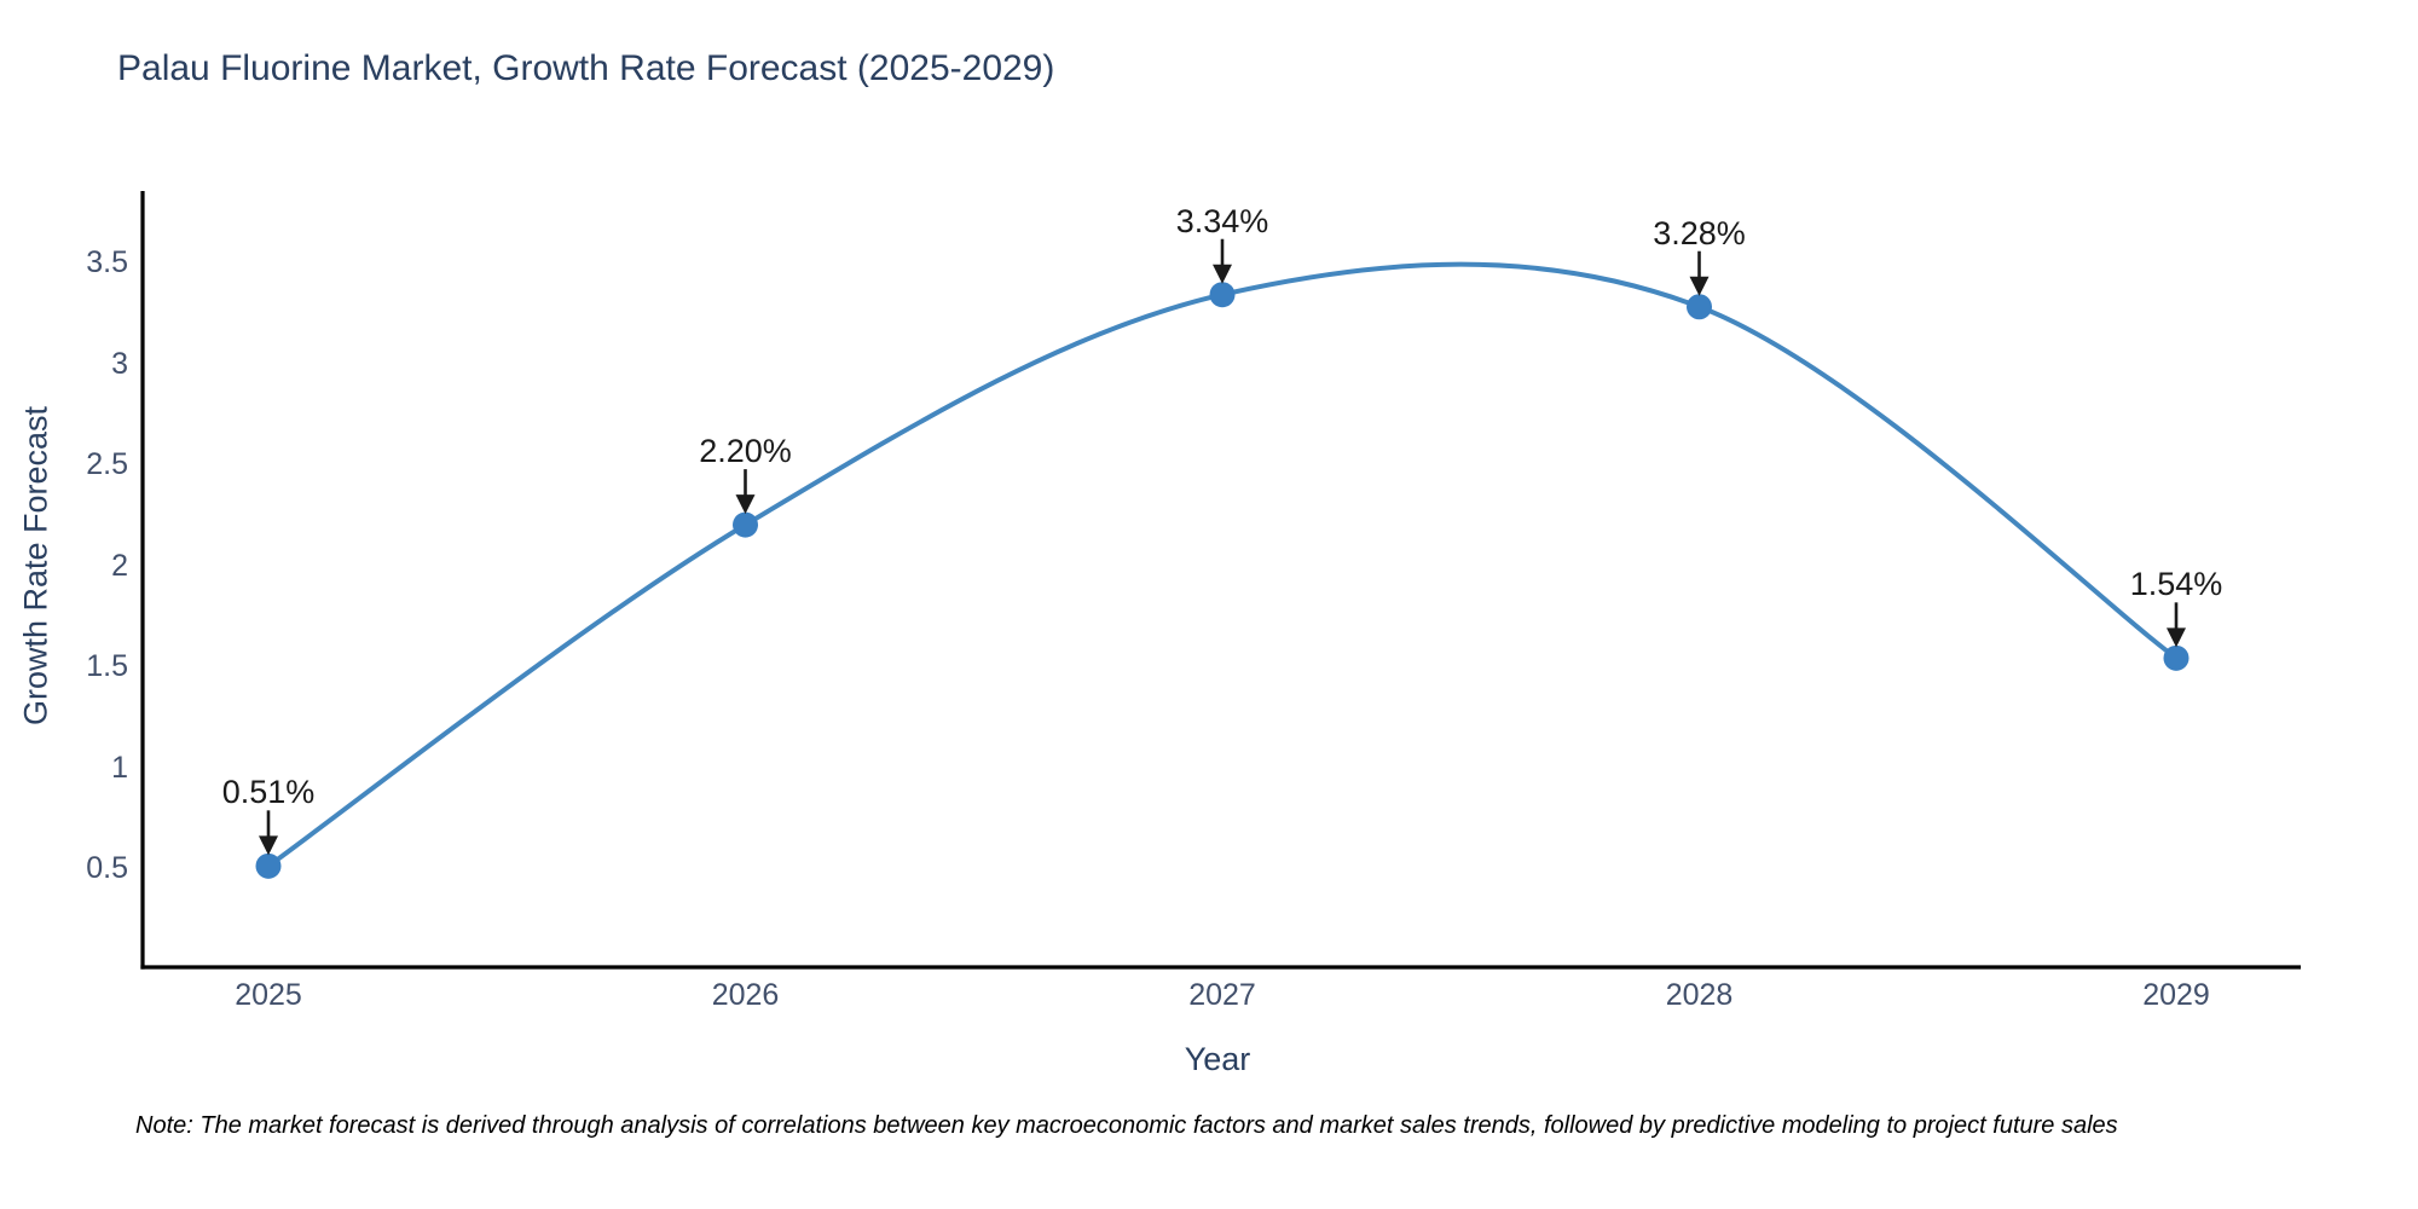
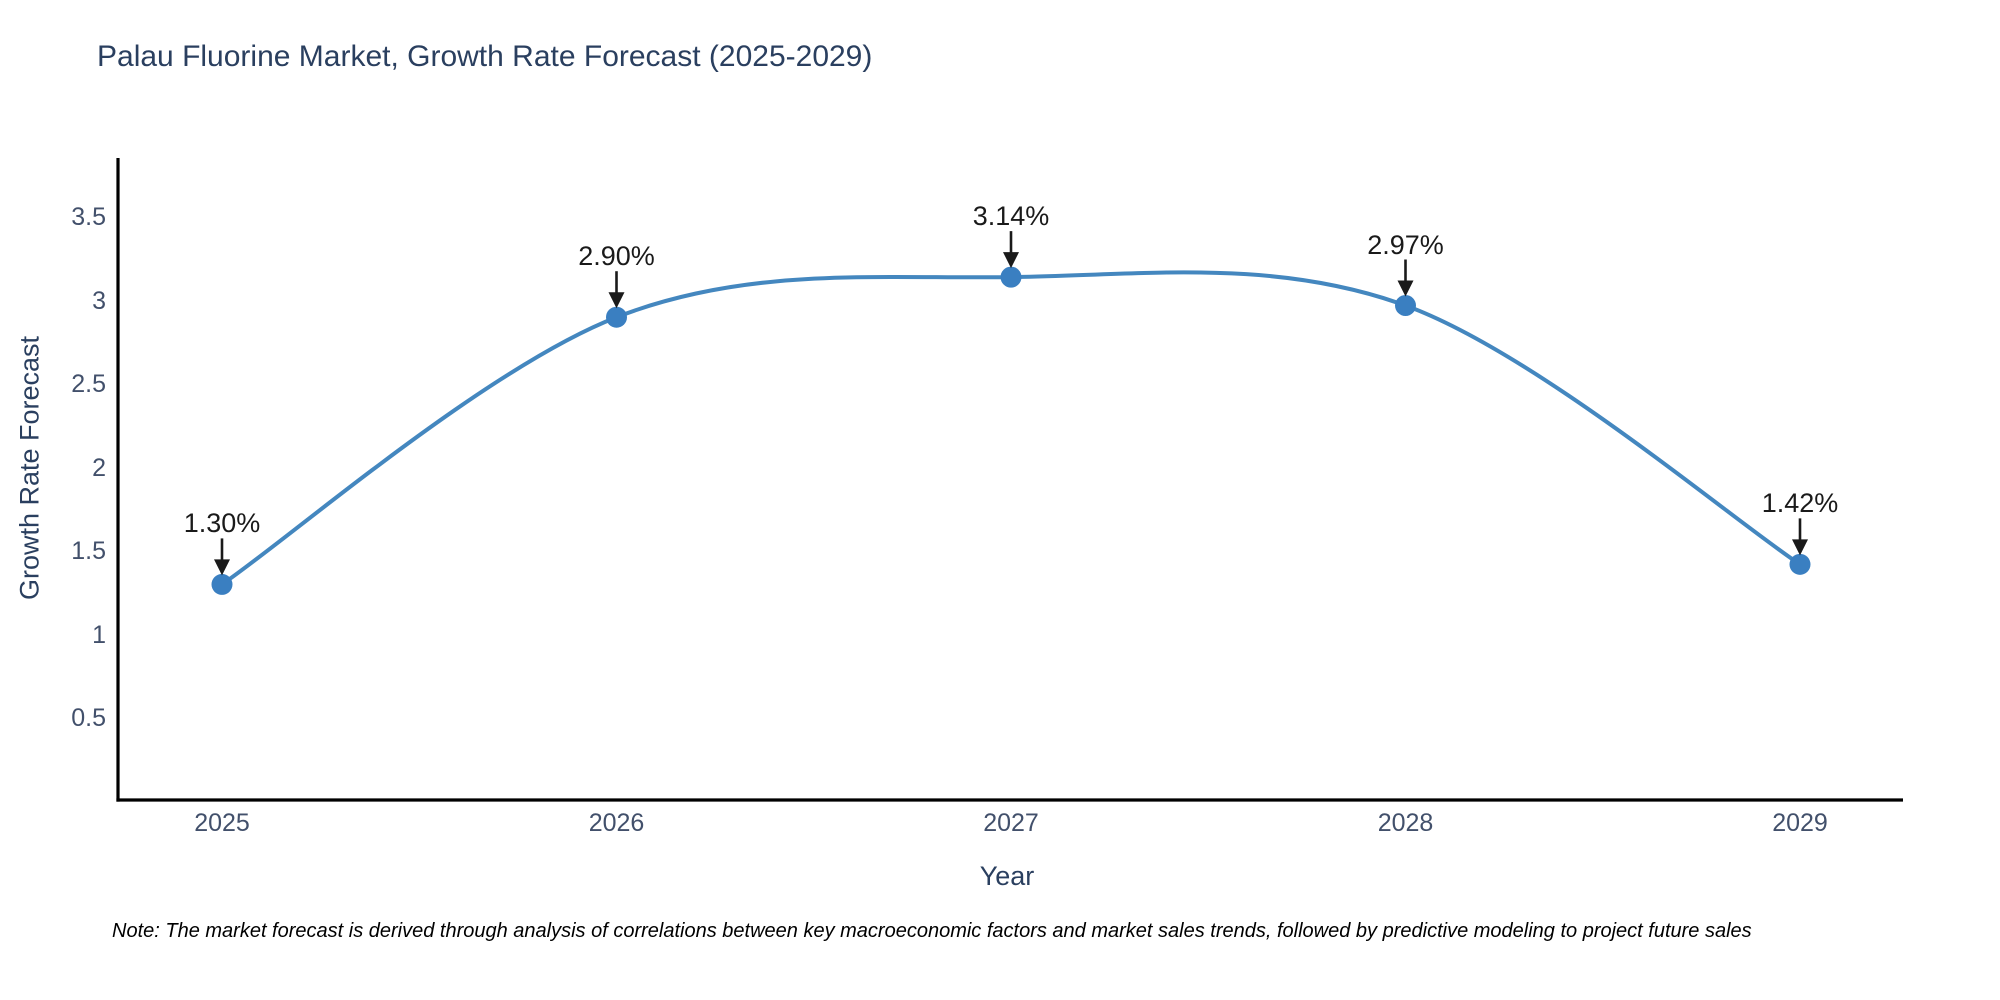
2025: 0.51% -> 1.30%
2026: 2.20% -> 2.90%
2027: 3.34% -> 3.14%
2028: 3.28% -> 2.97%
2029: 1.54% -> 1.42%
